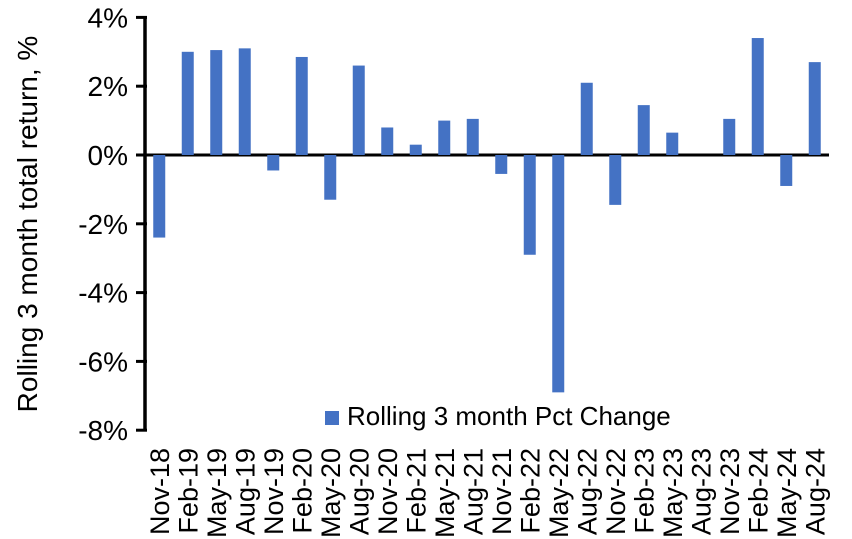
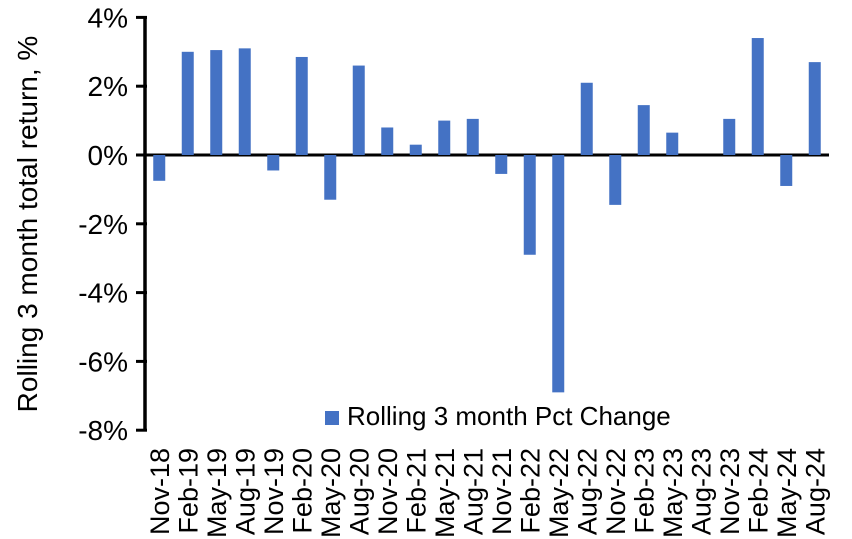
Nov-18: -2.4% -> -0.8%
